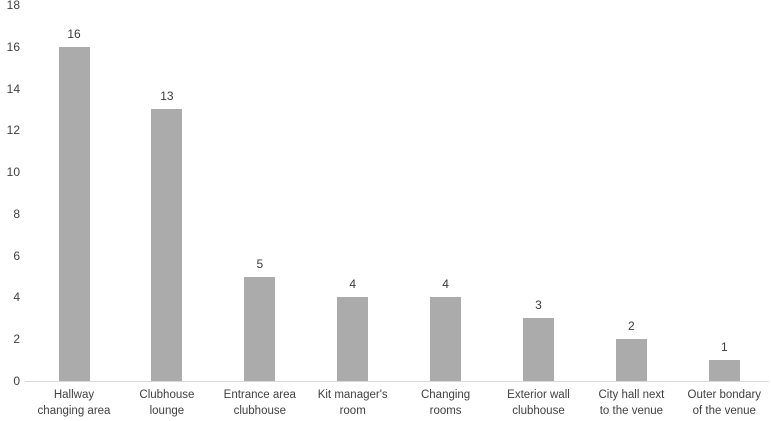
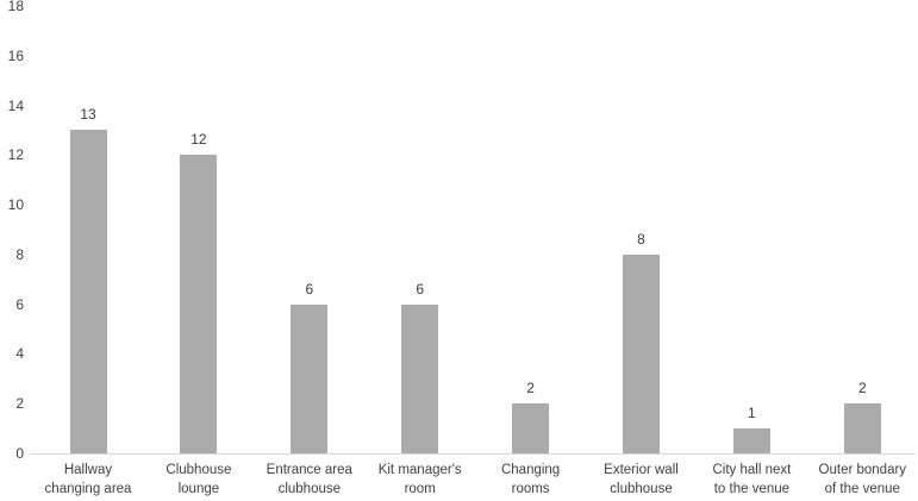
Hallway changing area: 16 -> 13
Clubhouse lounge: 13 -> 12
Entrance area clubhouse: 5 -> 6
Kit manager's room: 4 -> 6
Changing rooms: 4 -> 2
Exterior wall clubhouse: 3 -> 8
City hall next to the venue: 2 -> 1
Outer bondary of the venue: 1 -> 2
